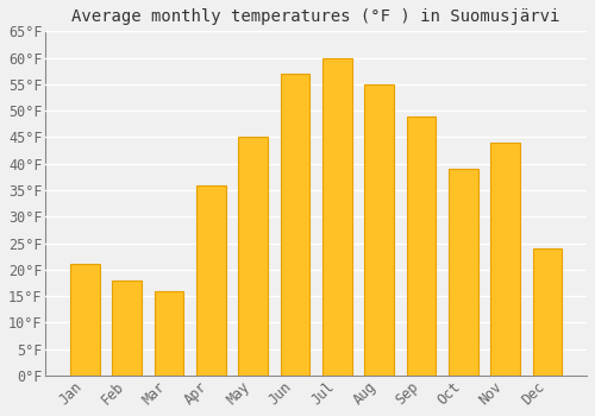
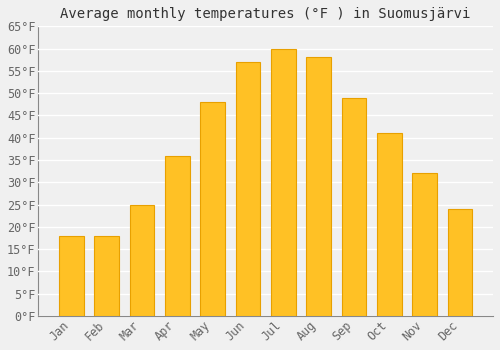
Jan: 21°F -> 18°F
Mar: 16°F -> 25°F
May: 45°F -> 48°F
Aug: 55°F -> 58°F
Oct: 39°F -> 41°F
Nov: 44°F -> 32°F
